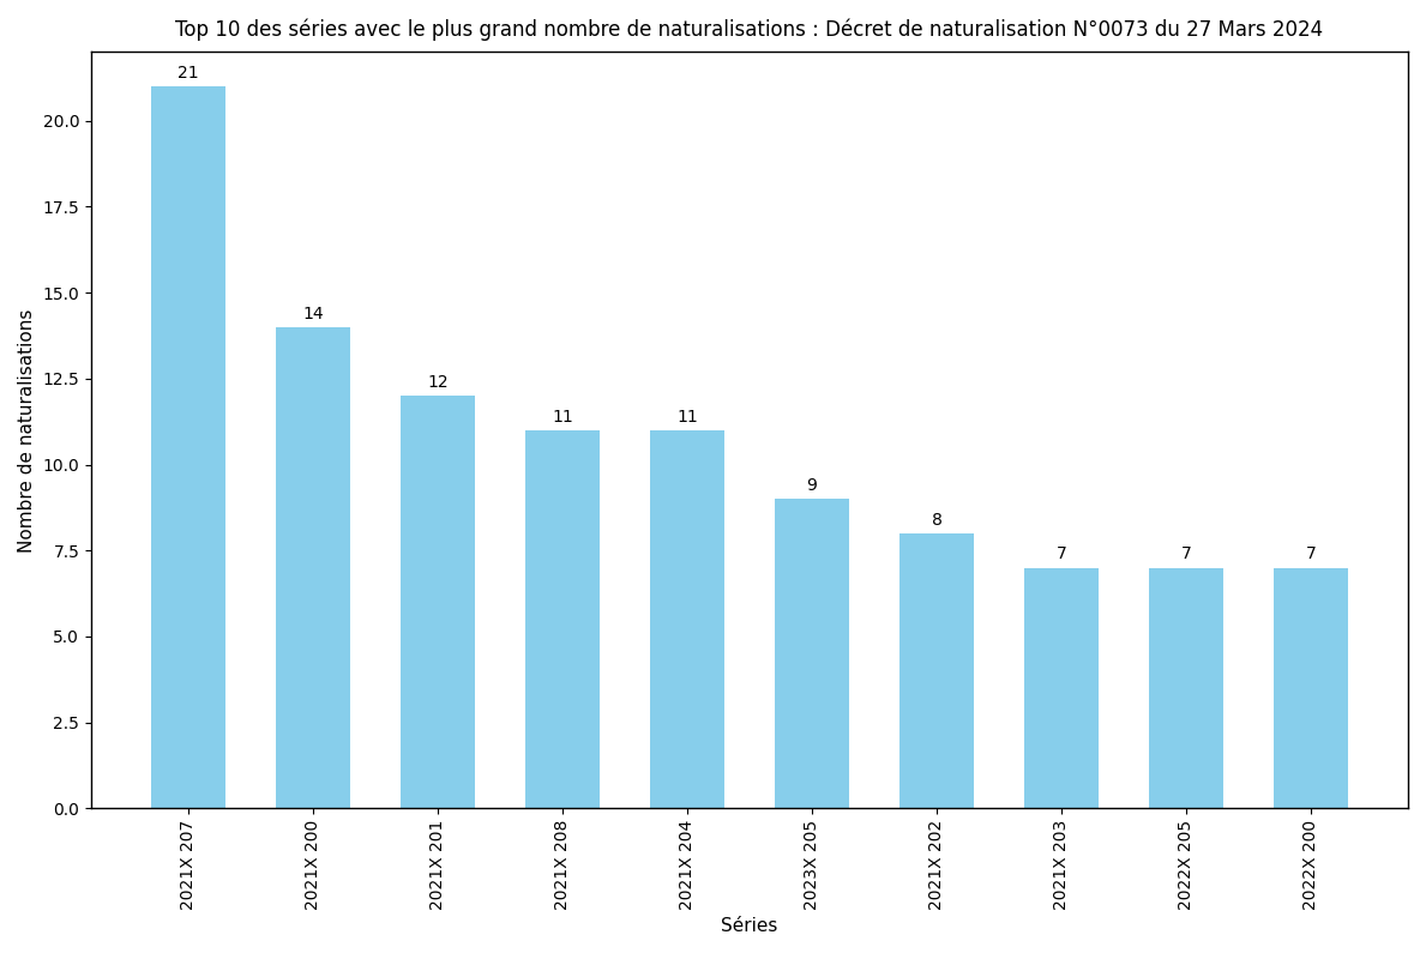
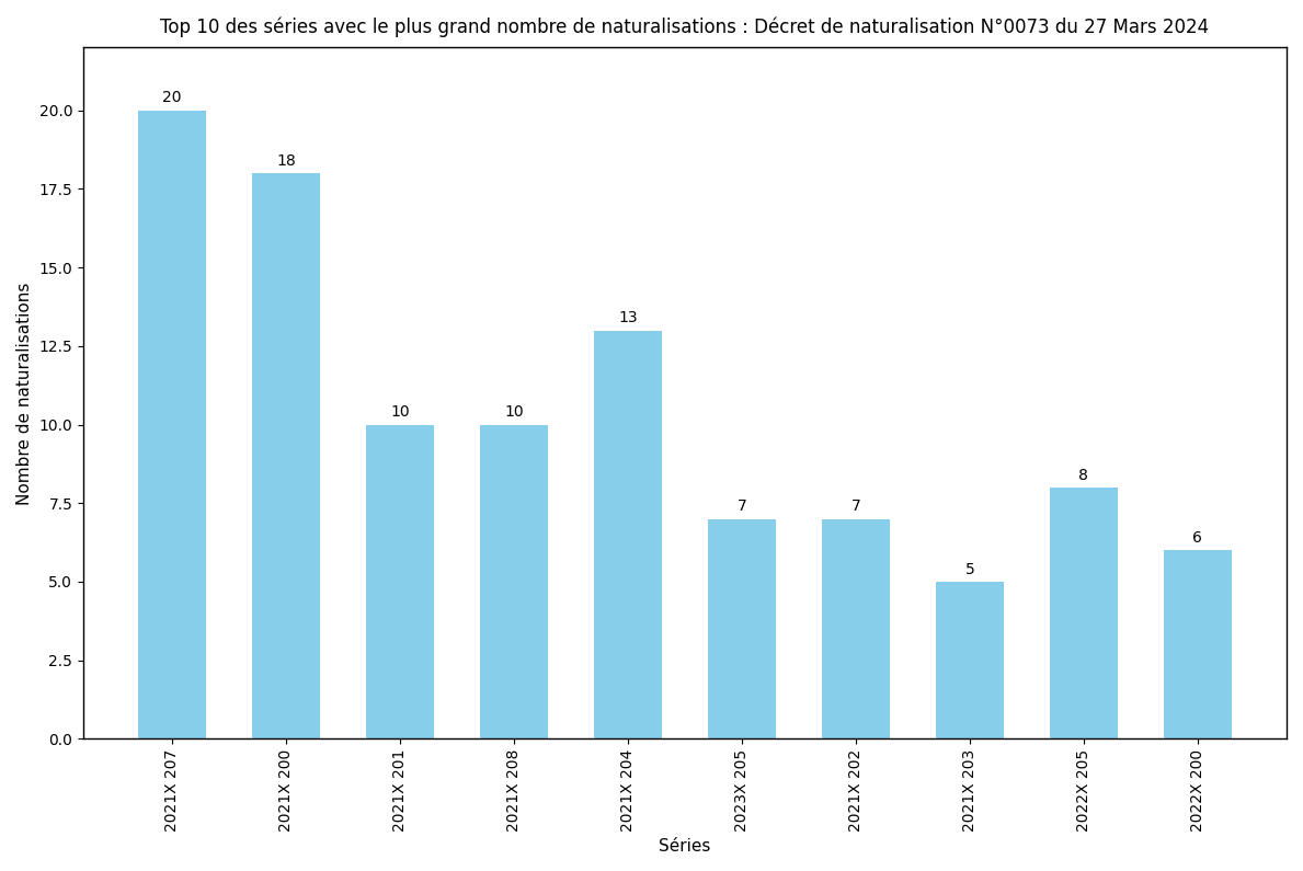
2021X 207: 21 -> 20
2021X 200: 14 -> 18
2021X 201: 12 -> 10
2021X 208: 11 -> 10
2021X 204: 11 -> 13
2023X 205: 9 -> 7
2021X 202: 8 -> 7
2021X 203: 7 -> 5
2022X 205: 7 -> 8
2022X 200: 7 -> 6
